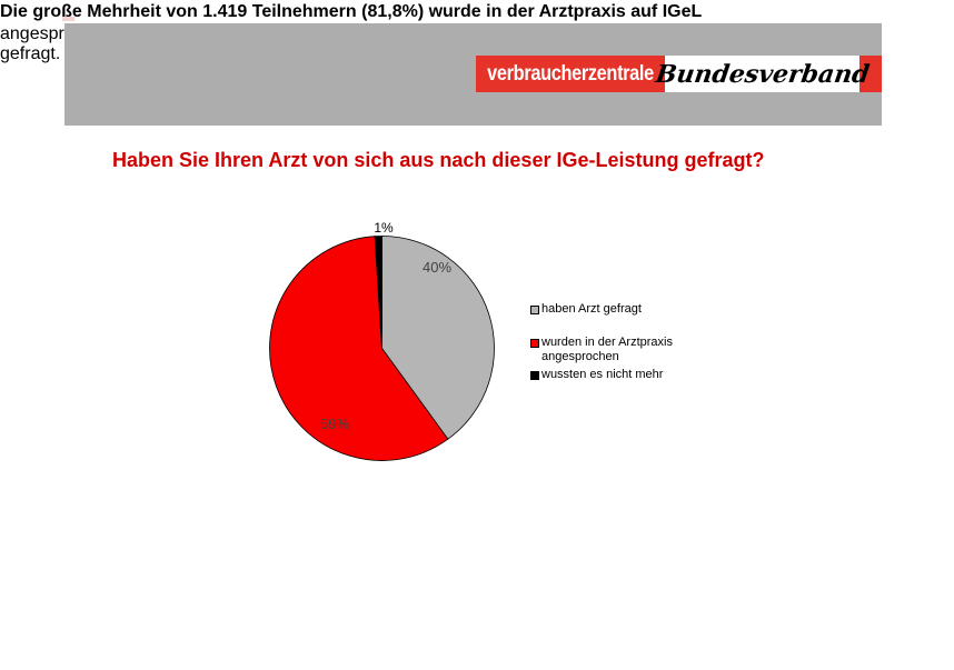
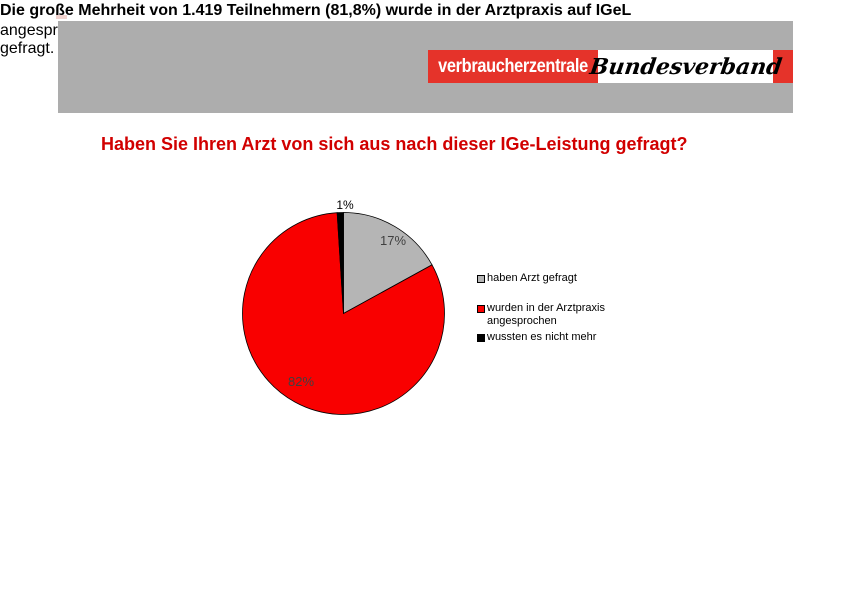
haben Arzt gefragt: 40% -> 17%
wurden in der Arztpraxis angesprochen: 59% -> 82%
